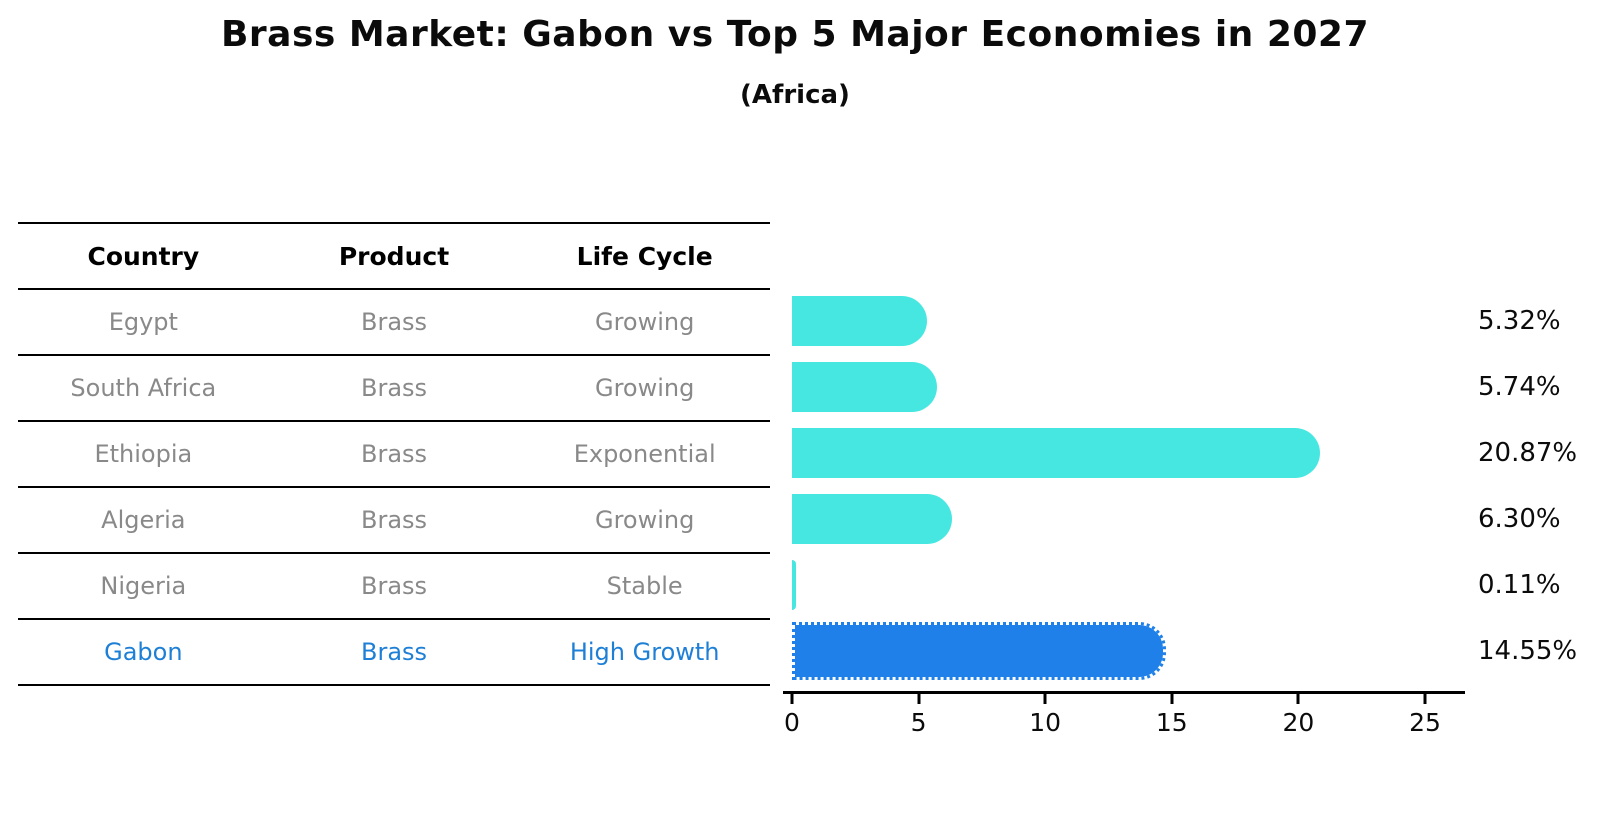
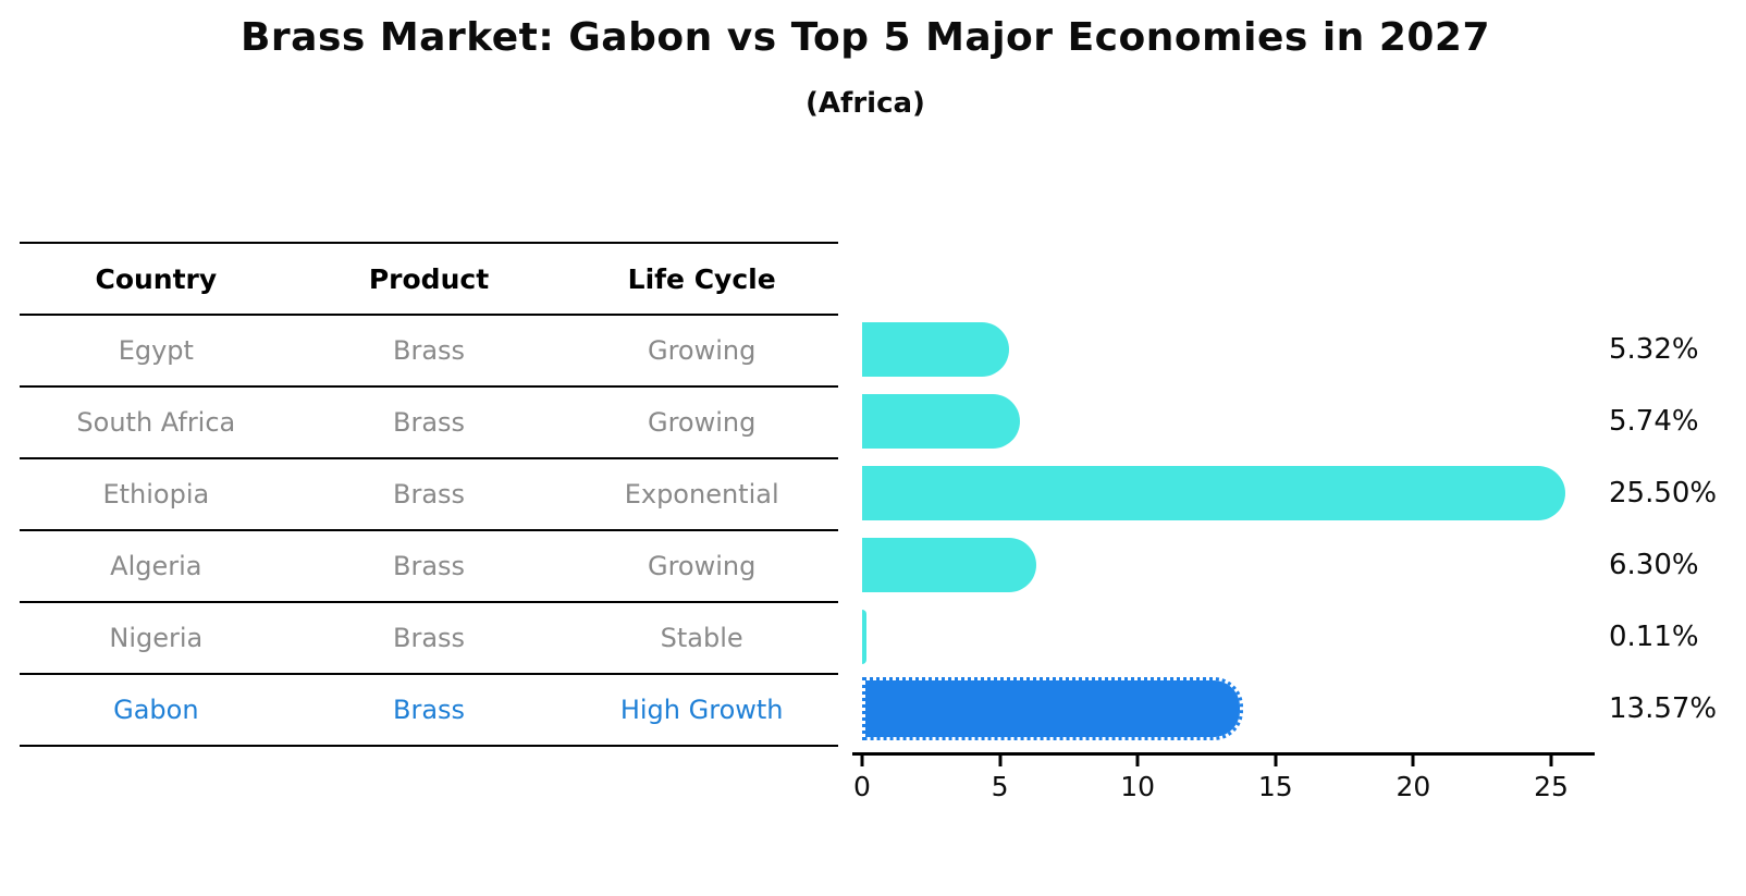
Ethiopia: 20.87% -> 25.50%
Gabon: 14.55% -> 13.57%
